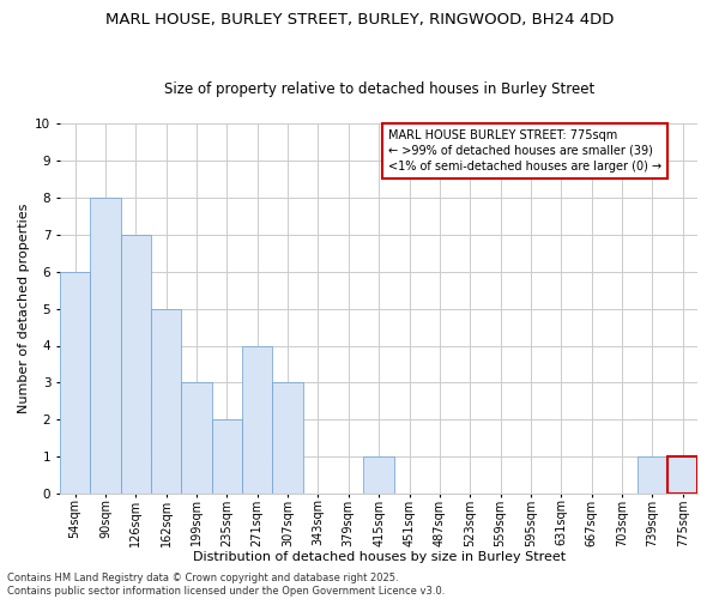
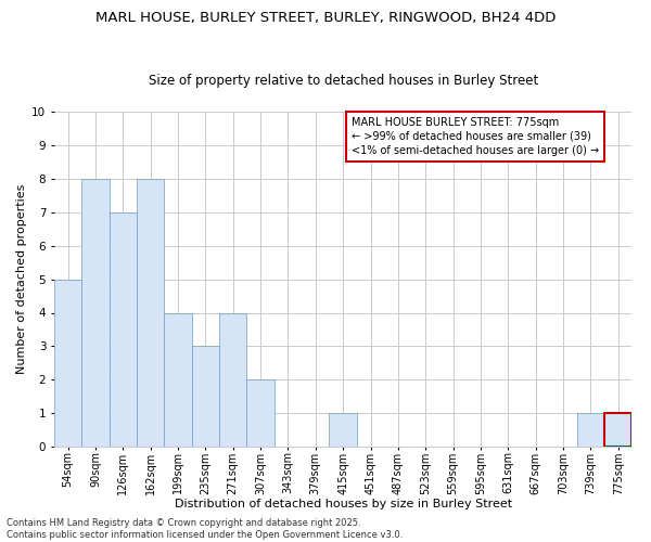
54sqm: 6 -> 5
162sqm: 5 -> 8
199sqm: 3 -> 4
235sqm: 2 -> 3
307sqm: 3 -> 2
